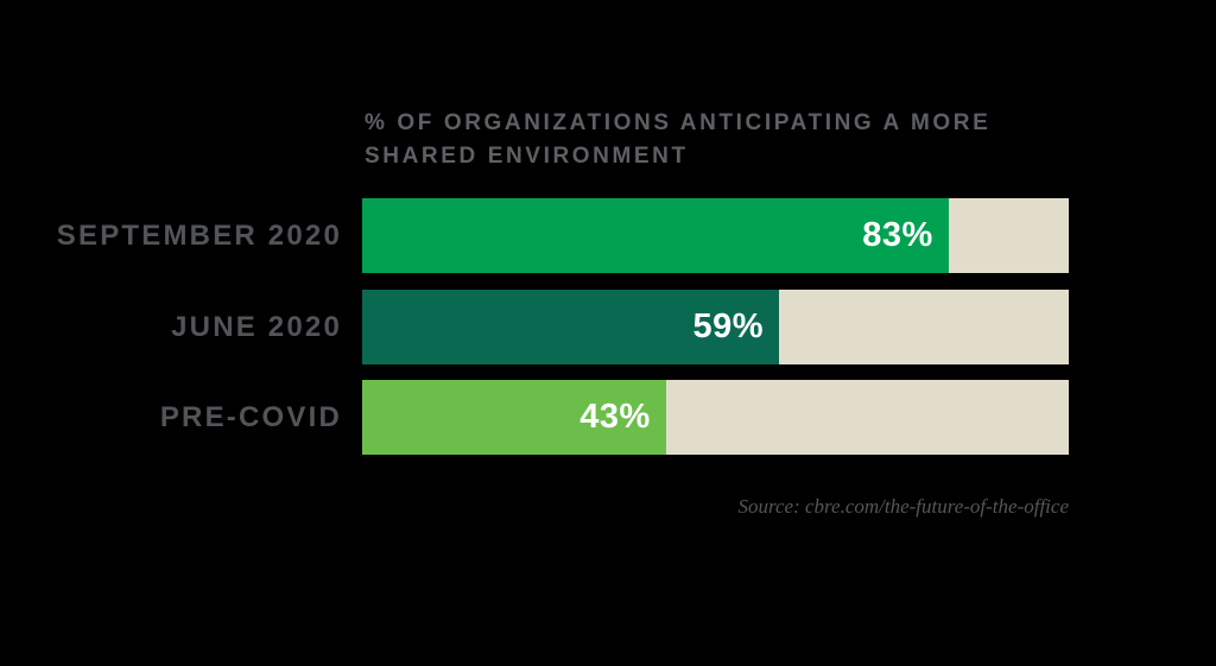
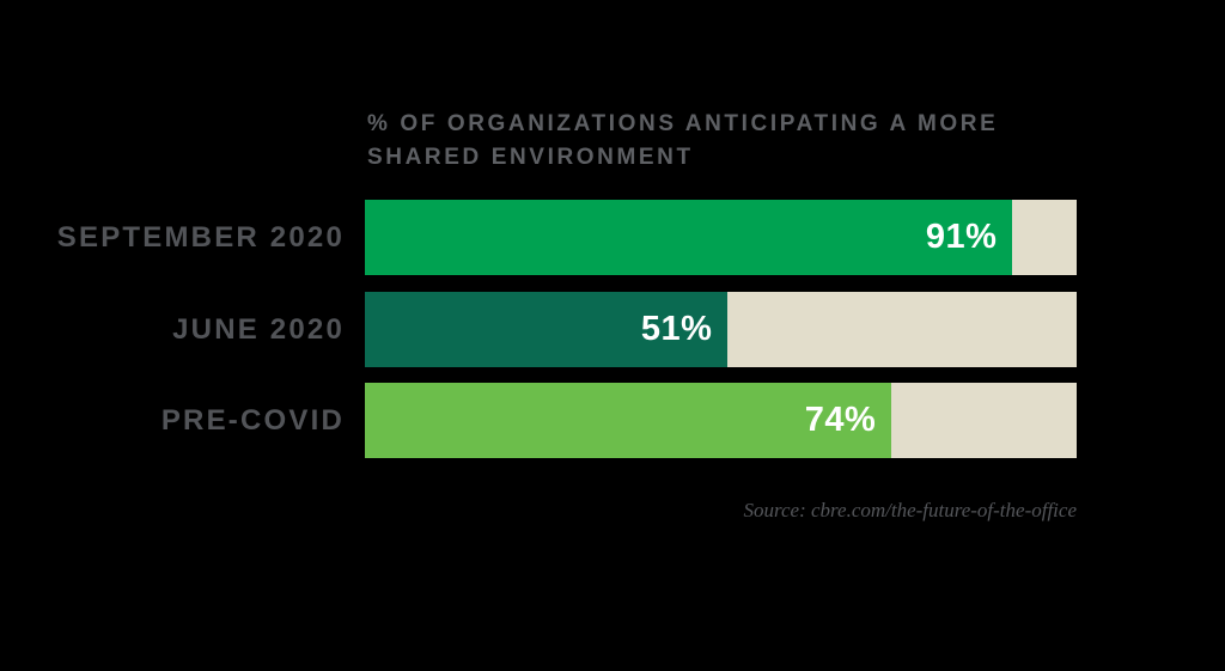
SEPTEMBER 2020: 83% -> 91%
JUNE 2020: 59% -> 51%
PRE-COVID: 43% -> 74%
